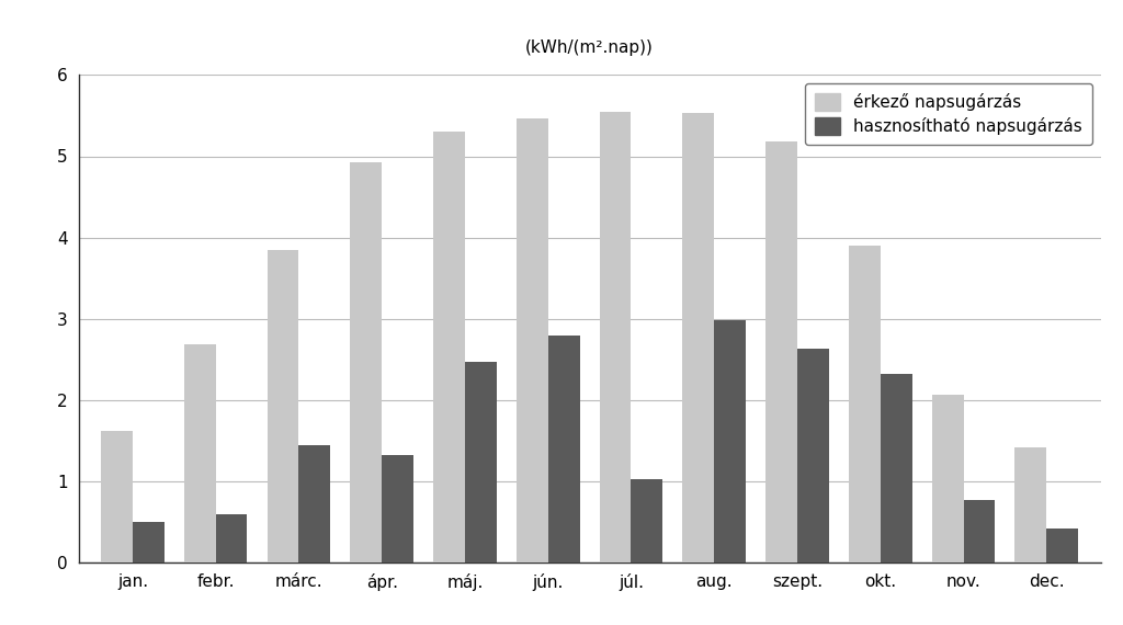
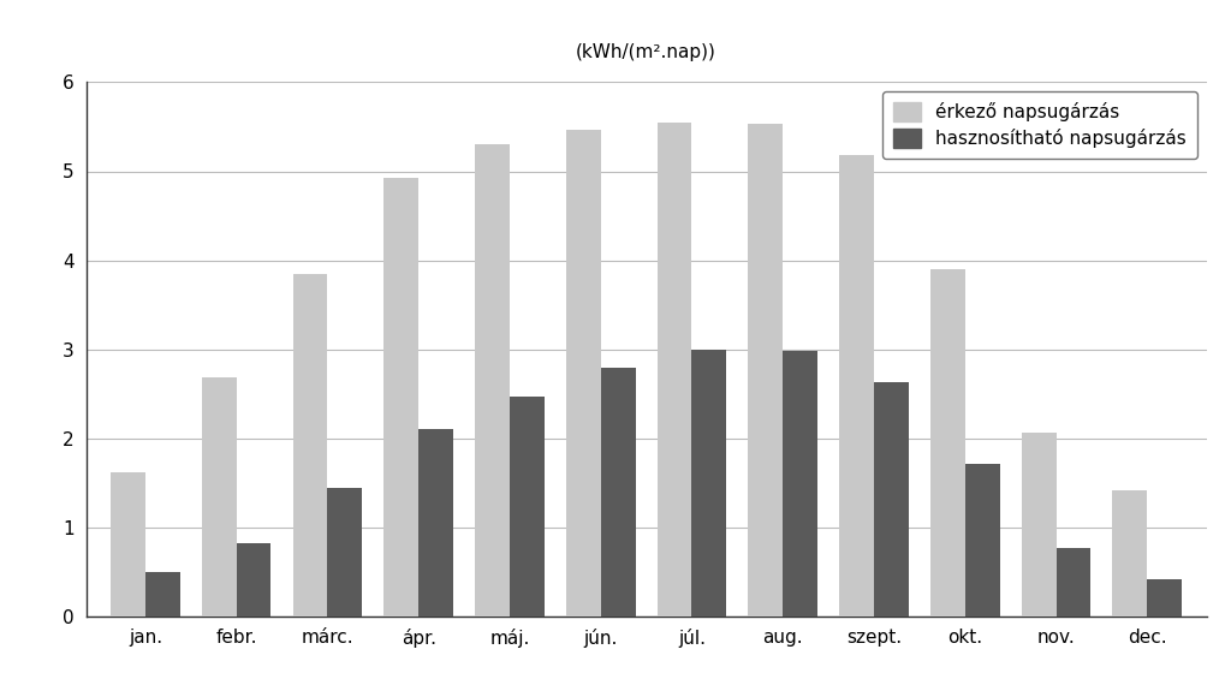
hasznosítható napsugárzás/febr.: 0.60 -> 0.82
hasznosítható napsugárzás/ápr.: 1.32 -> 2.10
hasznosítható napsugárzás/júl.: 1.02 -> 3.00
hasznosítható napsugárzás/okt.: 2.32 -> 1.72
